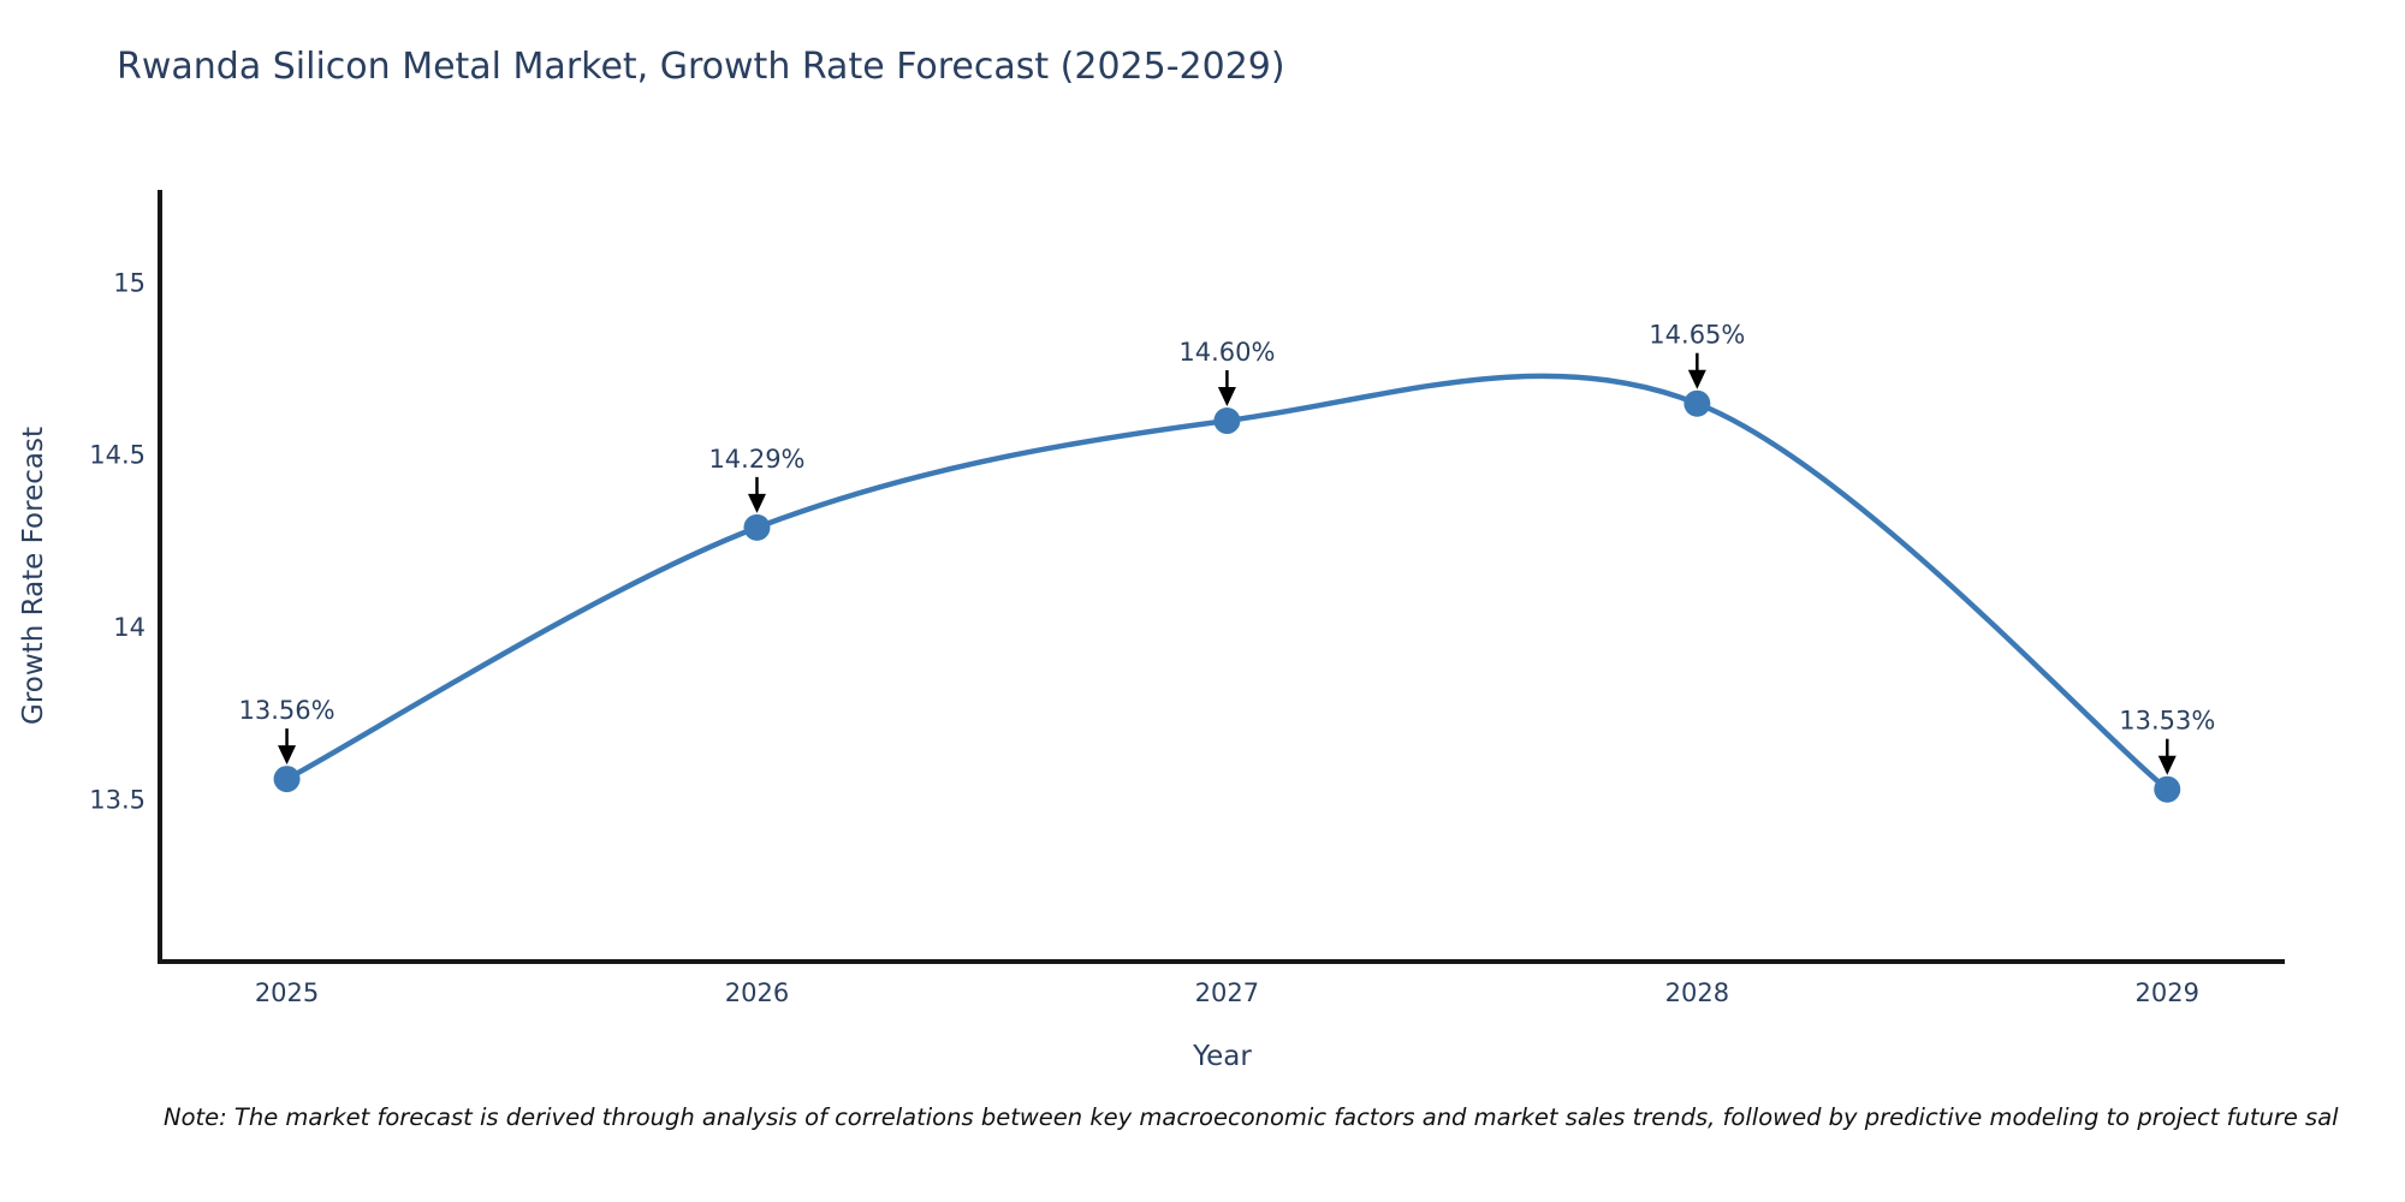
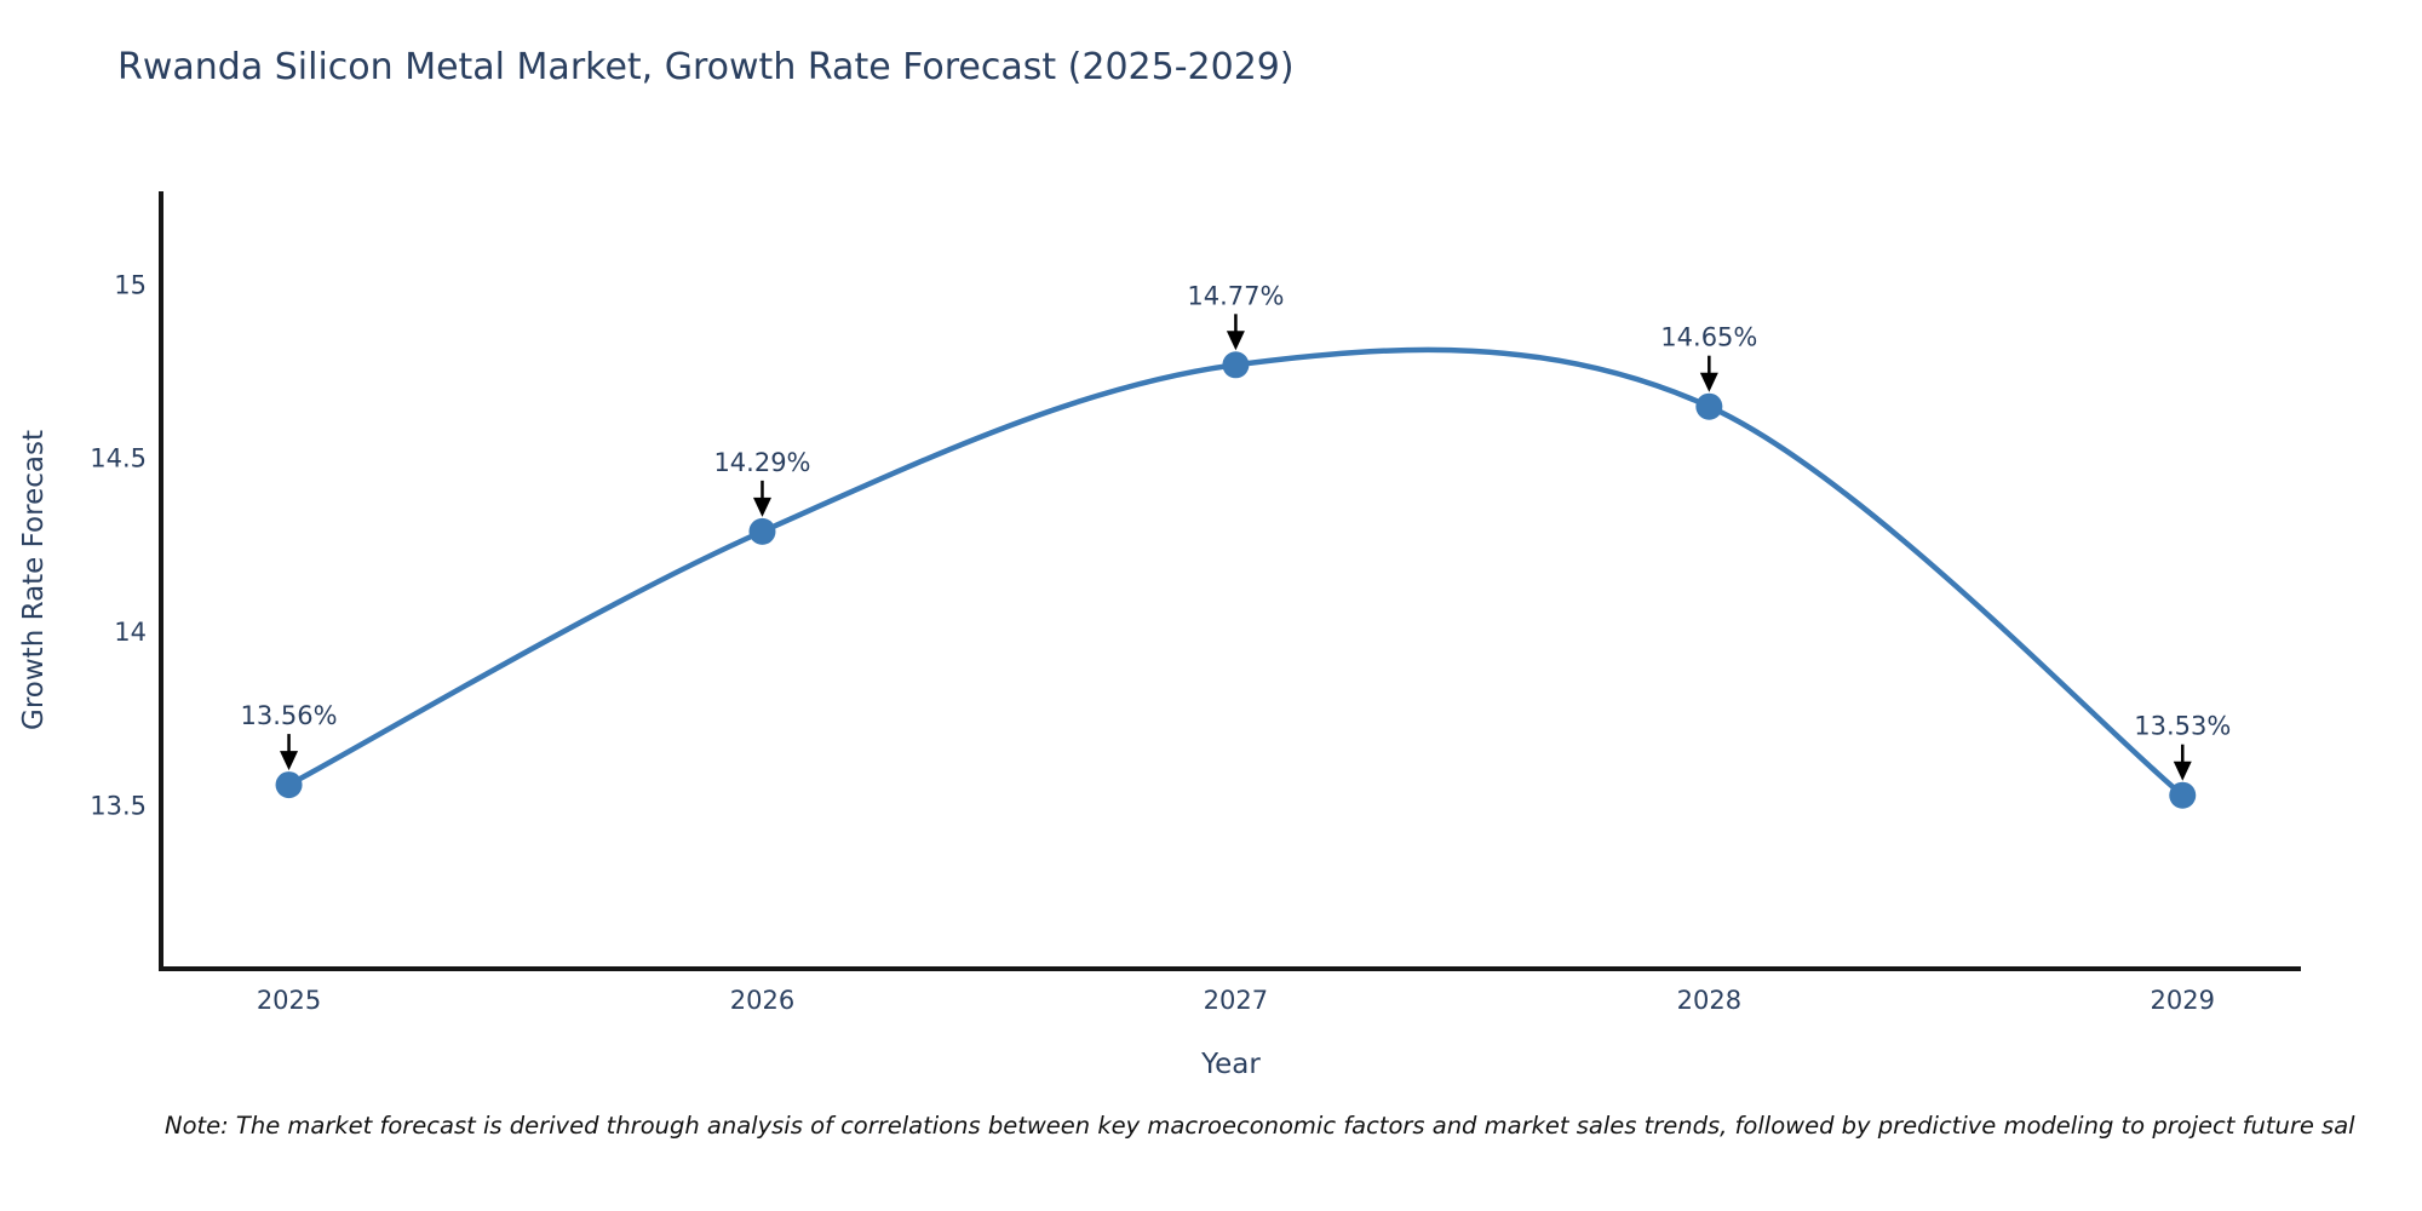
2027: 14.60% -> 14.77%
